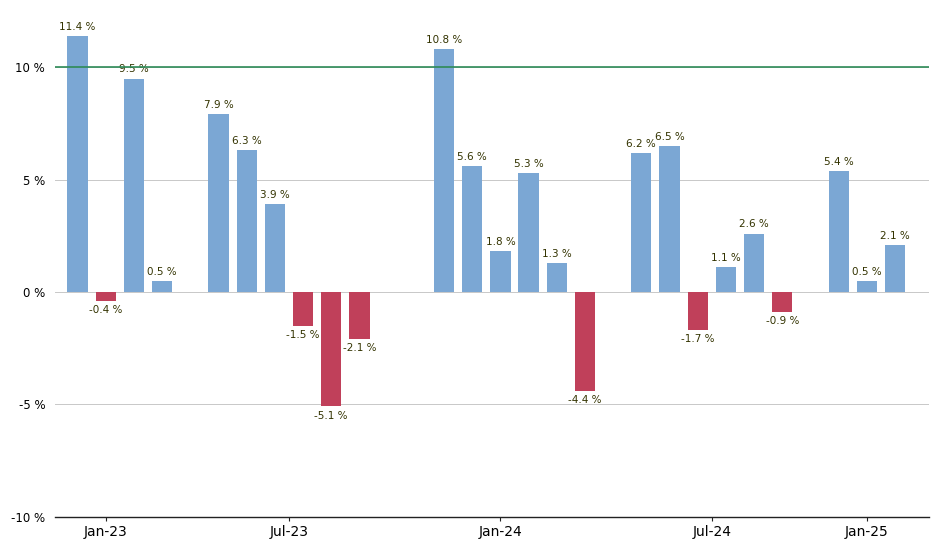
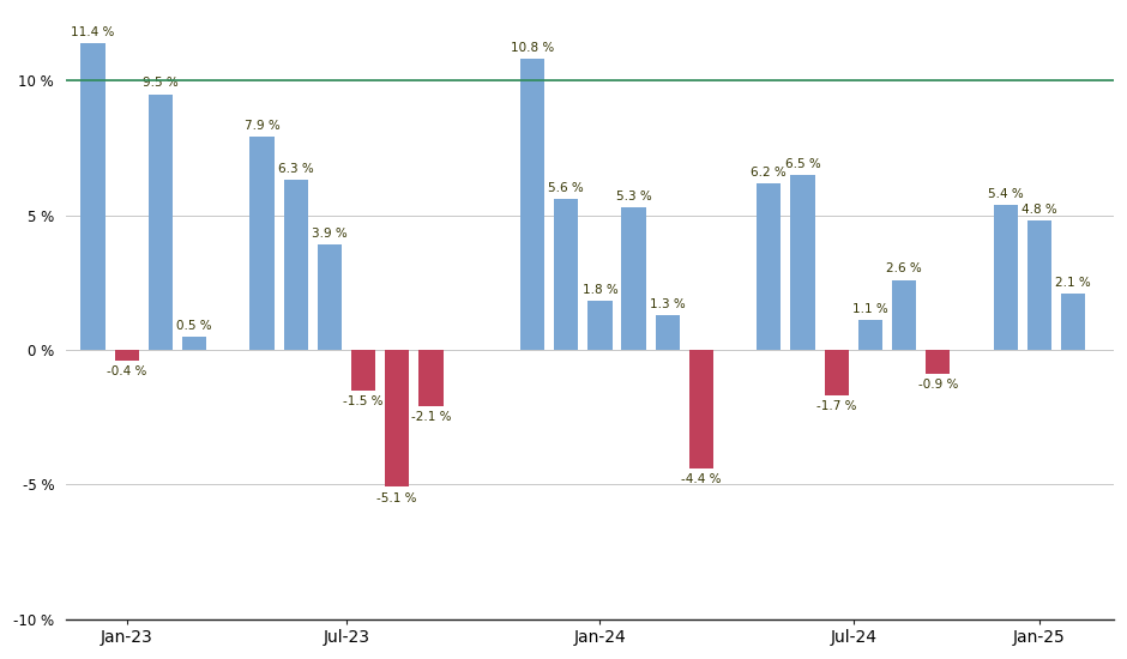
Jan-25: 0.5 -> 4.8
